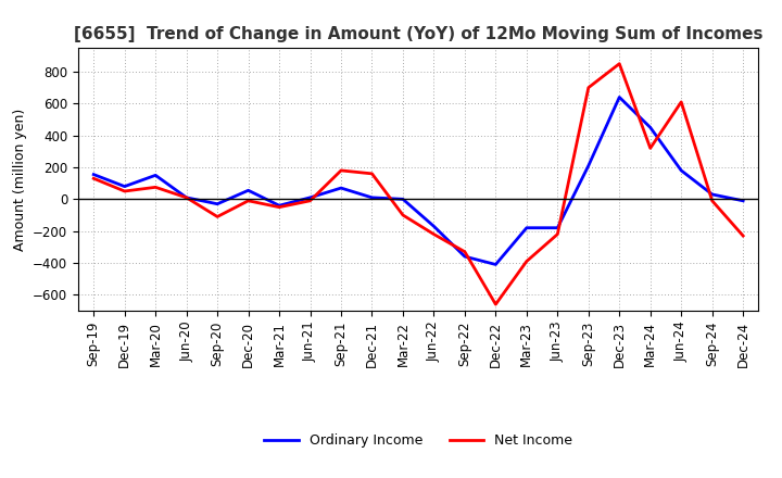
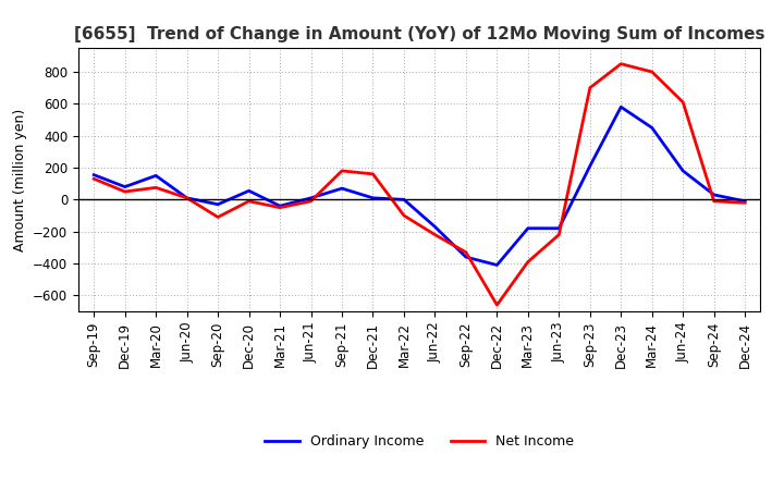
Ordinary Income/Dec-23: 640 -> 580
Net Income/Mar-24: 320 -> 800
Net Income/Dec-24: -230 -> -20
